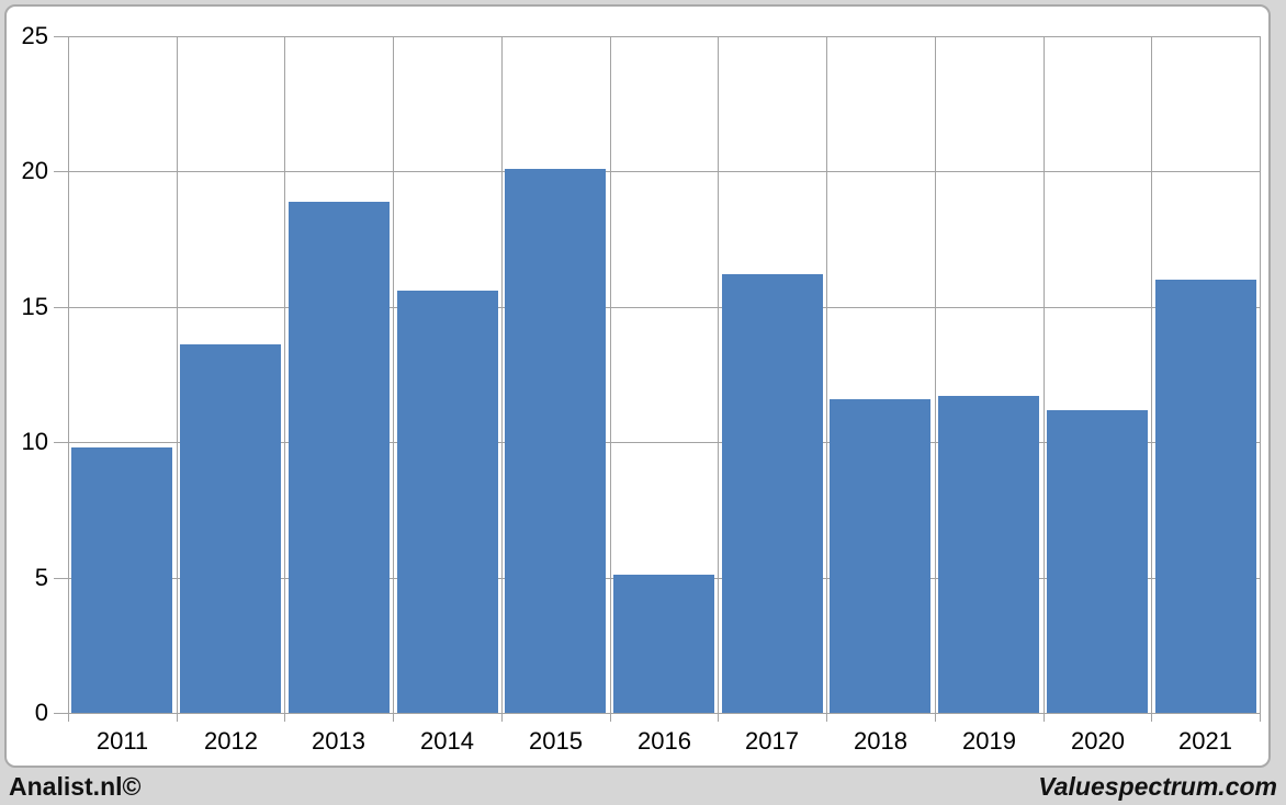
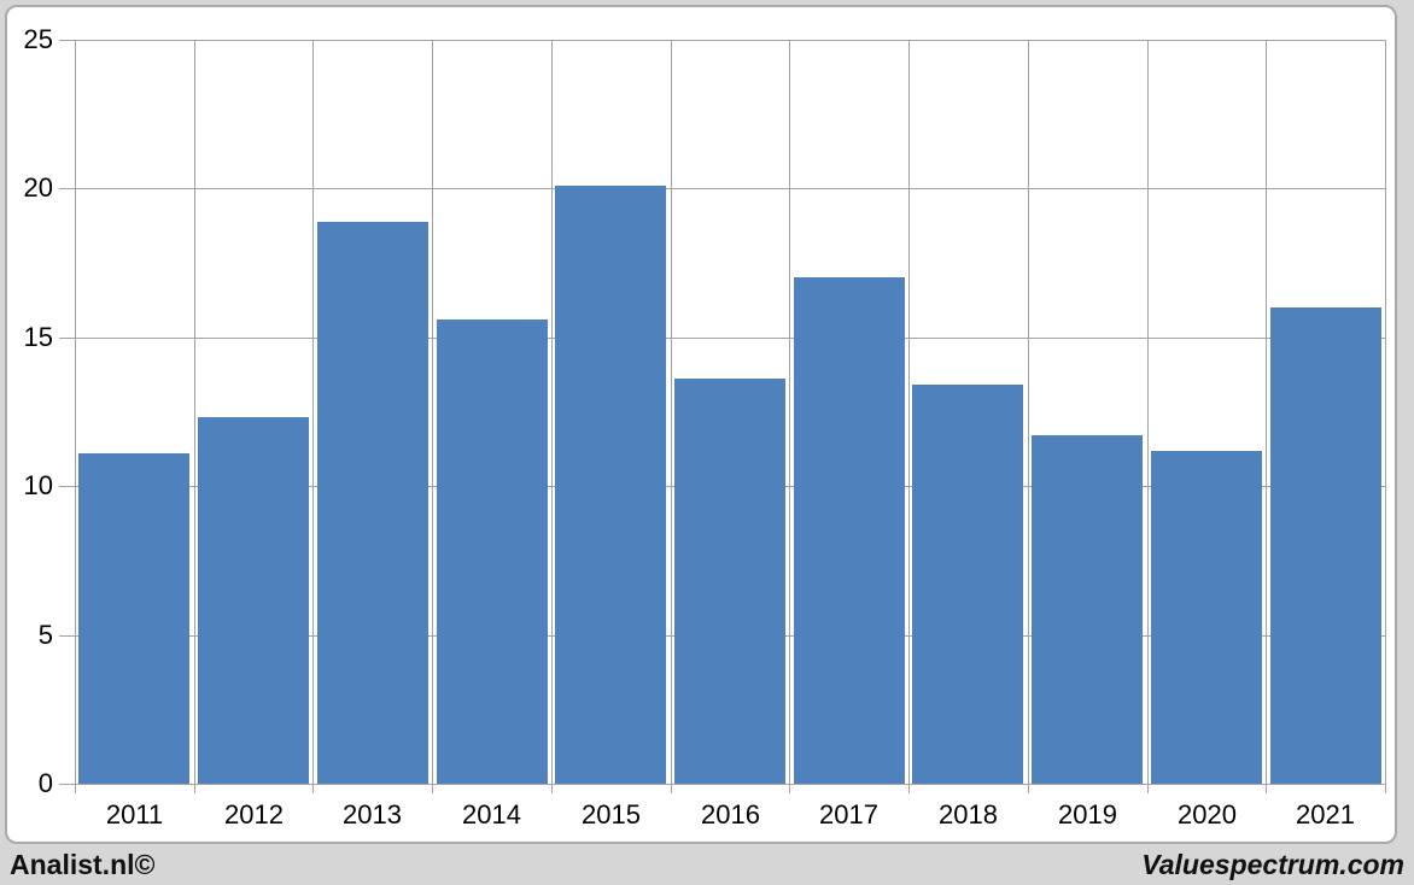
2011: 9.8 -> 11.1
2012: 13.6 -> 12.3
2016: 5.1 -> 13.6
2017: 16.2 -> 17.0
2018: 11.6 -> 13.4
